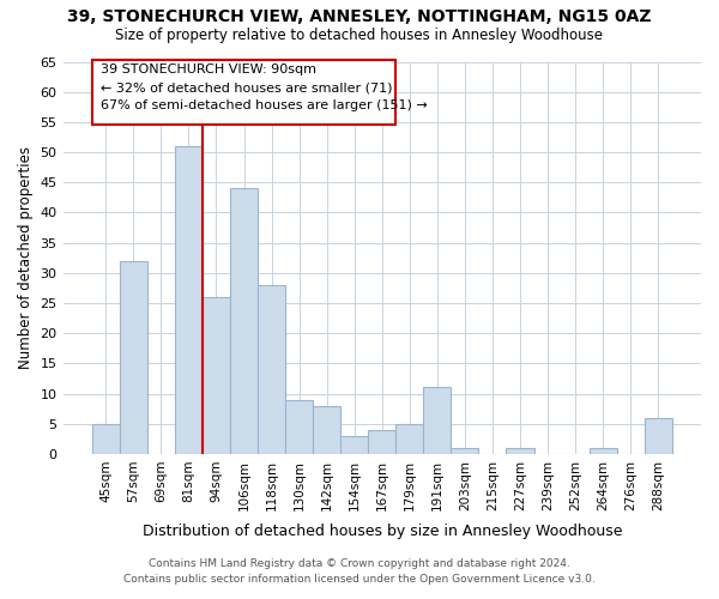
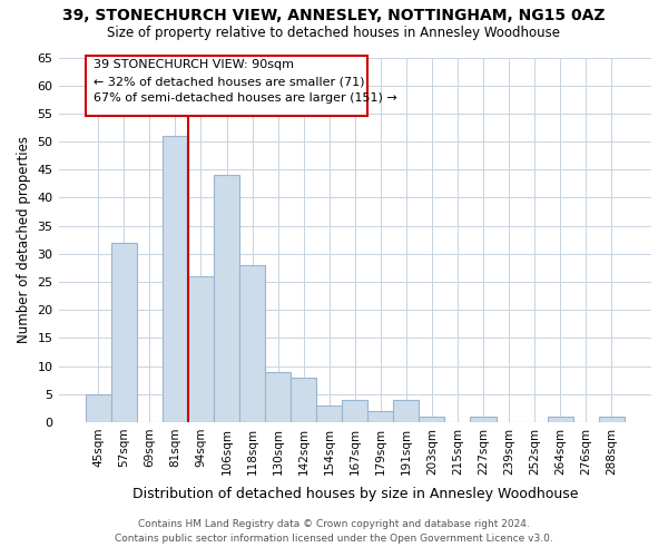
179sqm: 5 -> 2
191sqm: 11 -> 4
288sqm: 6 -> 1
